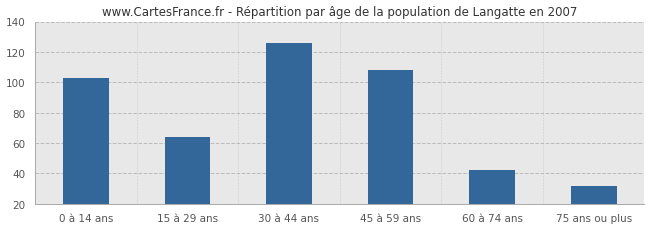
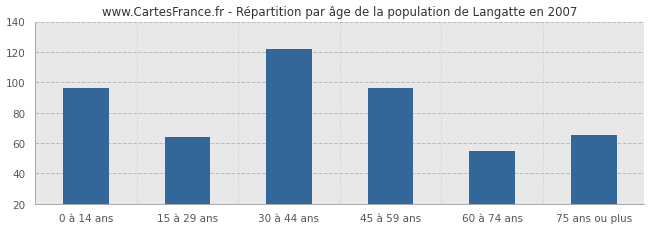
0 à 14 ans: 103 -> 96
30 à 44 ans: 126 -> 122
45 à 59 ans: 108 -> 96
60 à 74 ans: 42 -> 55
75 ans ou plus: 32 -> 65
